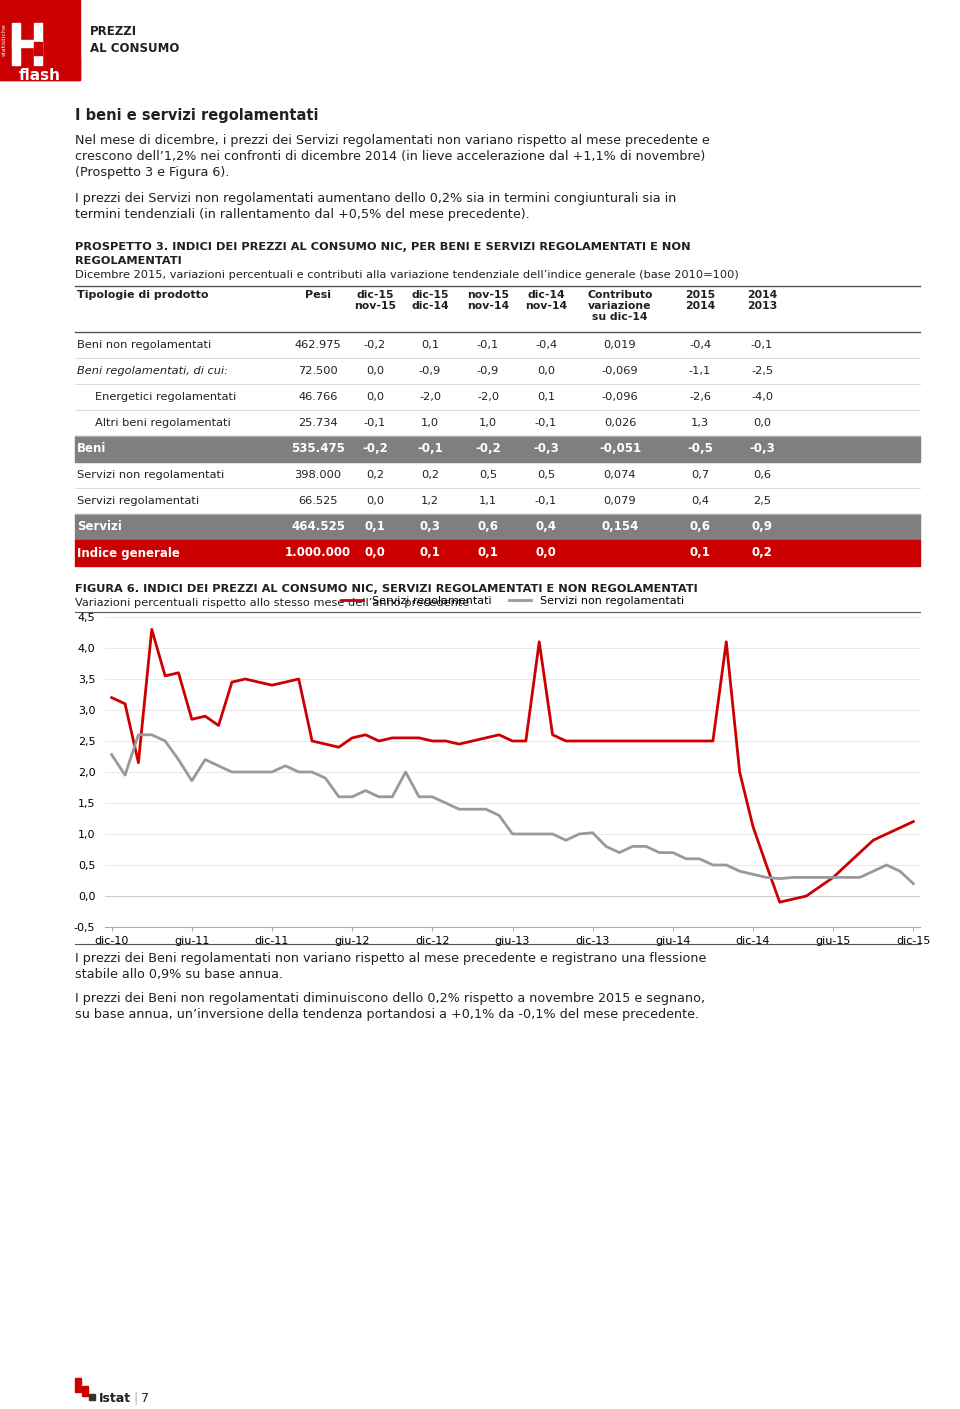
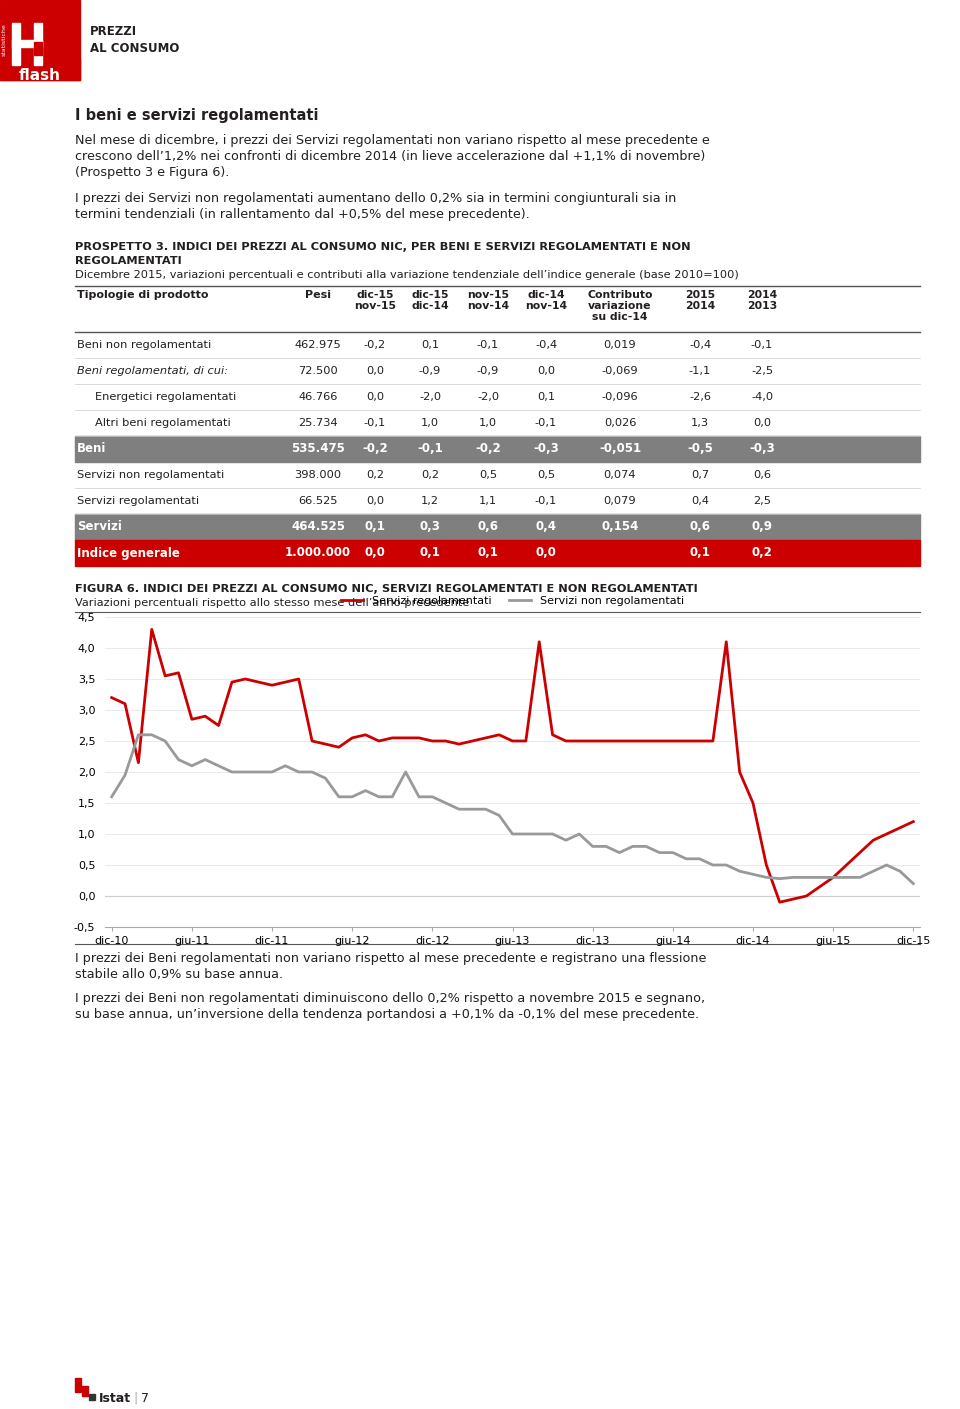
Servizi non regolamentati/dic-10: 2,28 -> 1,60
Servizi non regolamentati/giu-11: 1,86 -> 2,10
Servizi non regolamentati/dic-13: 1,02 -> 0,80
Servizi regolamentati/dic-14: 1,12 -> 1,50
